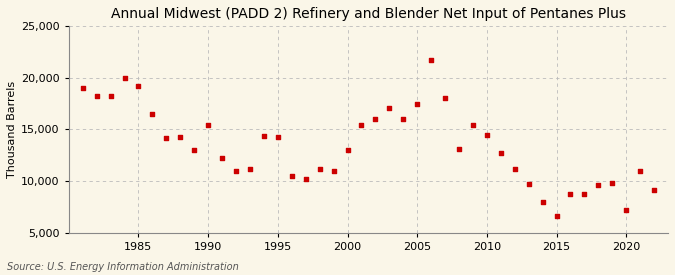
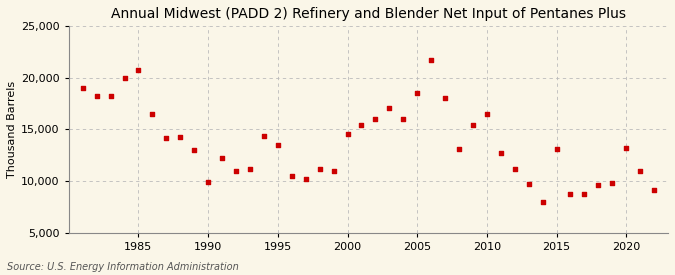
1985: 19,200 -> 20,800
1990: 15,400 -> 9,900
1995: 14,300 -> 13,500
2000: 13,000 -> 14,600
2005: 17,500 -> 18,500
2010: 14,500 -> 16,500
2015: 6,600 -> 13,100
2020: 7,200 -> 13,200
